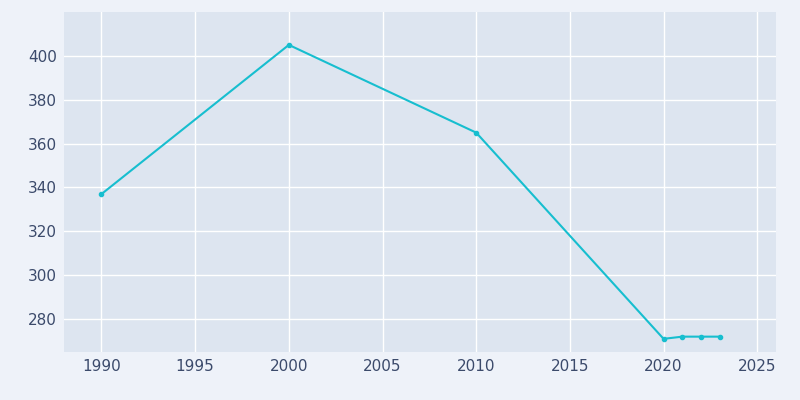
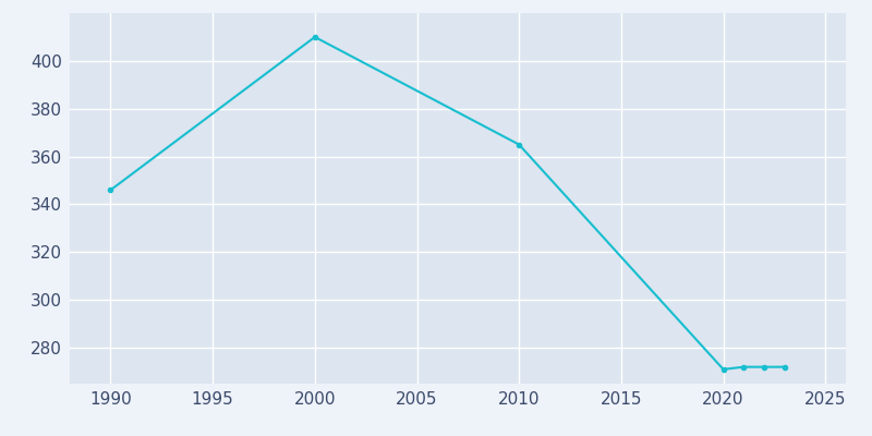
1990: 337 -> 346
2000: 405 -> 410
